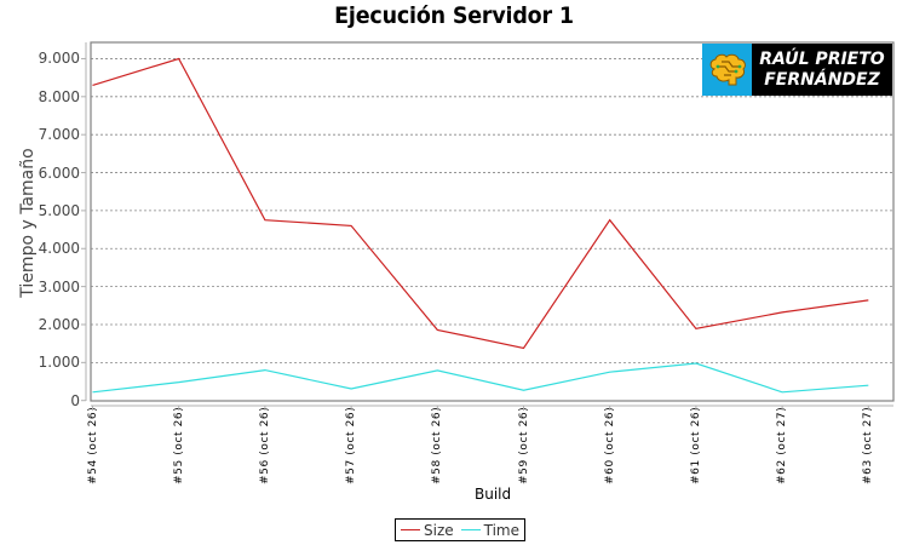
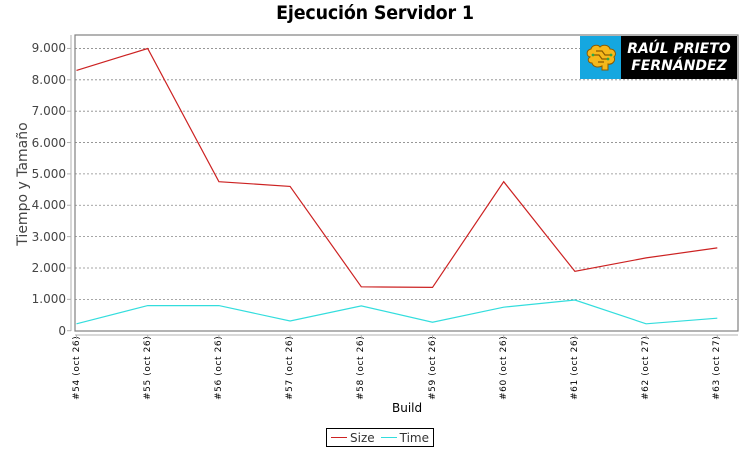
Time/#55 (oct 26): 500 -> 800
Size/#58 (oct 26): 1900 -> 1400
